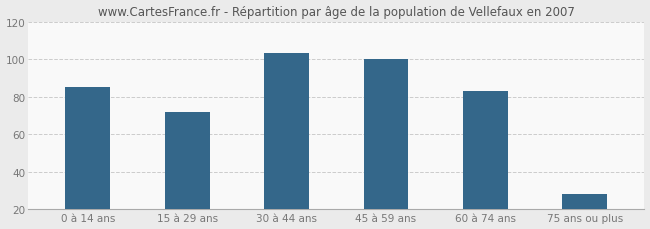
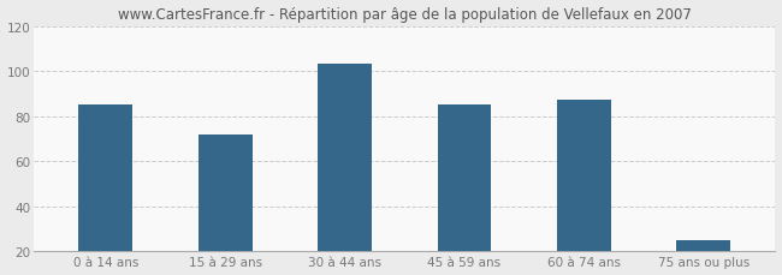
45 à 59 ans: 100 -> 85
60 à 74 ans: 83 -> 87
75 ans ou plus: 28 -> 25
